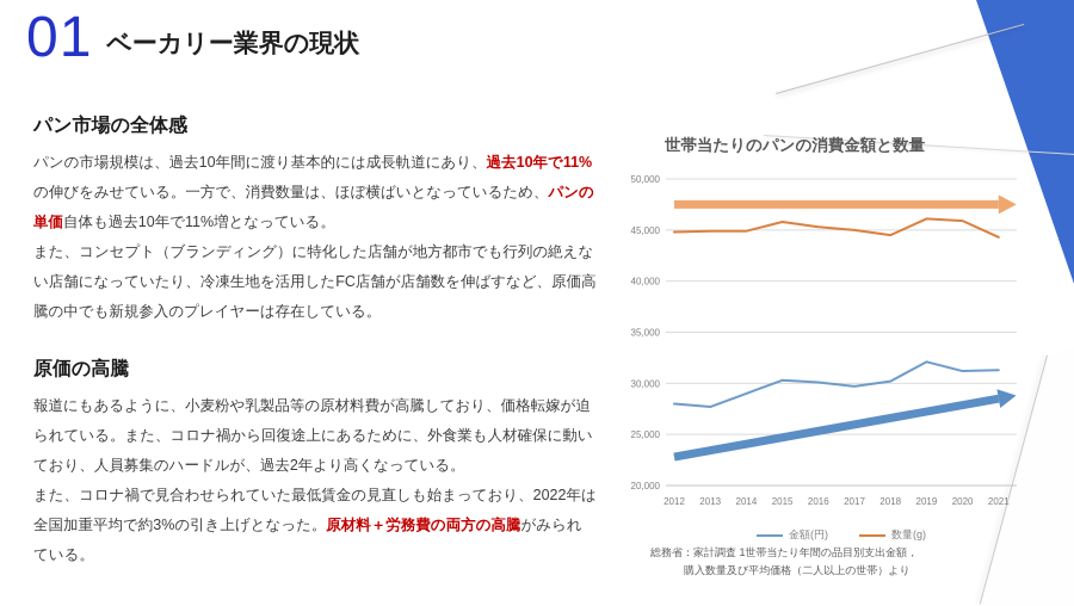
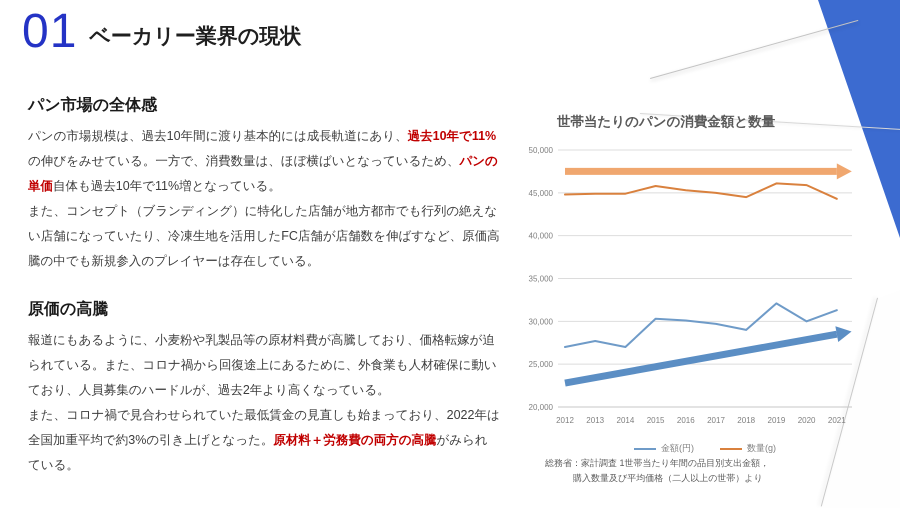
金額(円)/2012: 28000 -> 27000
金額(円)/2014: 29000 -> 27000
金額(円)/2018: 30000 -> 29000
金額(円)/2020: 31000 -> 30000
